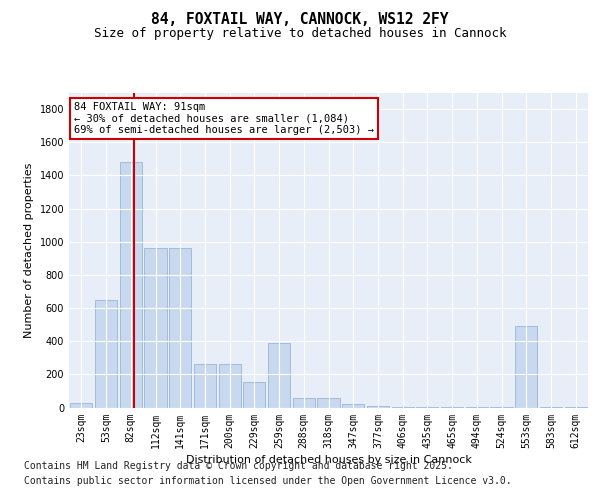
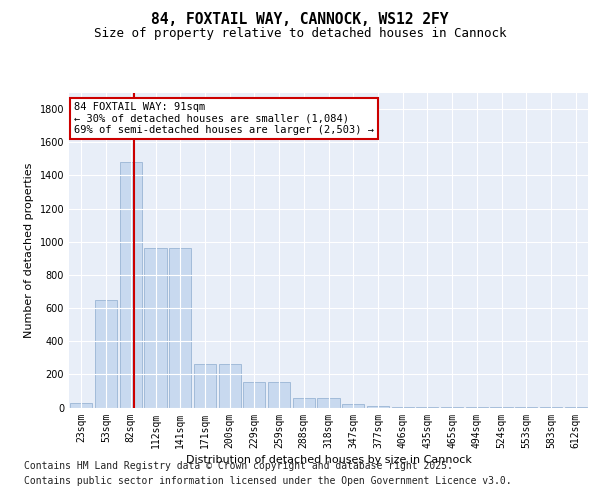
259sqm: 390 -> 160
553sqm: 490 -> 0
